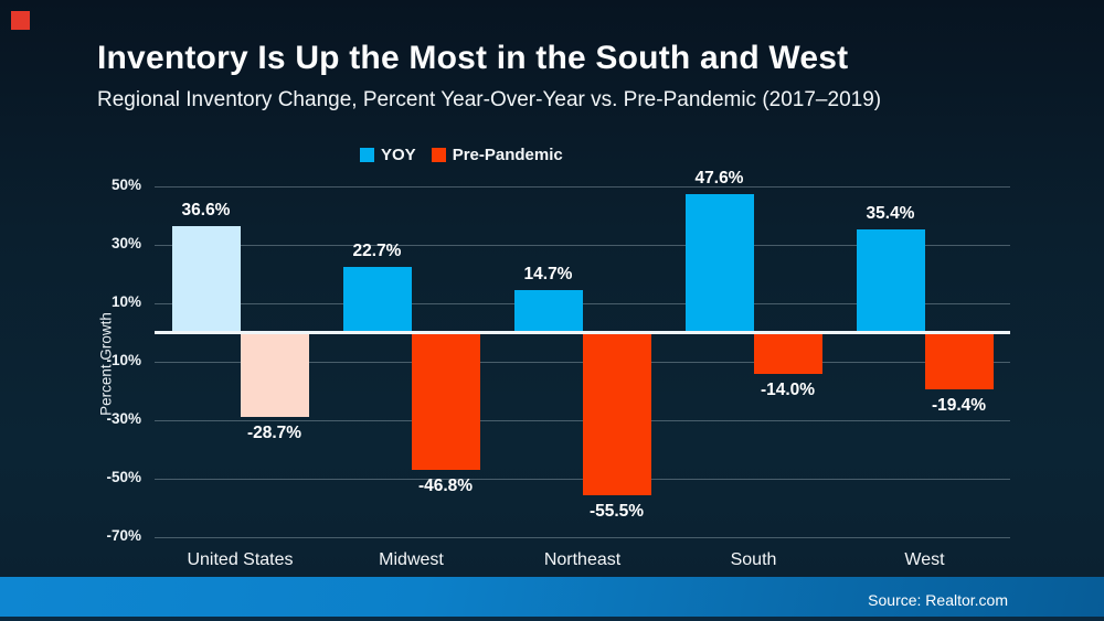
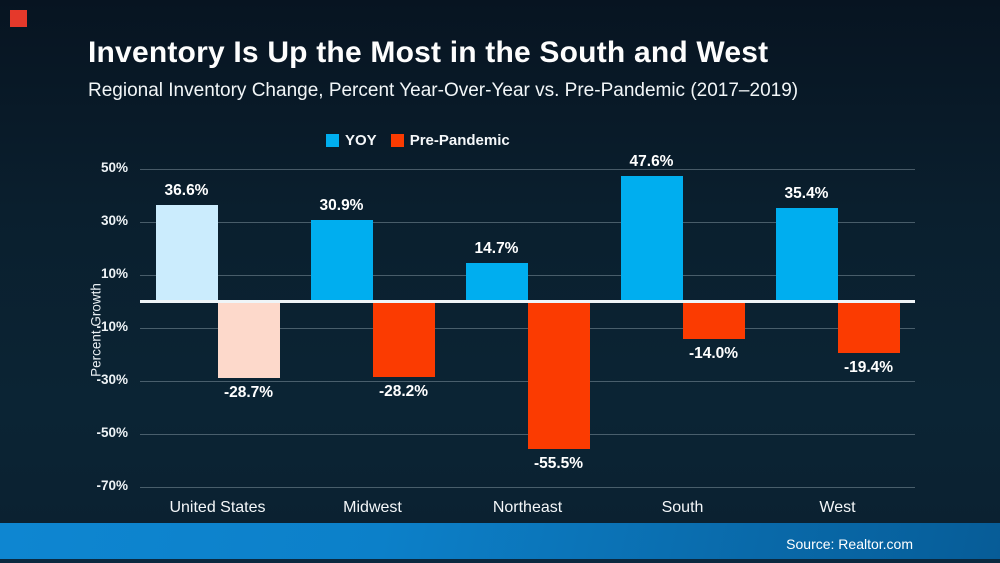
YOY/Midwest: 22.7% -> 30.9%
Pre-Pandemic/Midwest: -46.8% -> -28.2%
